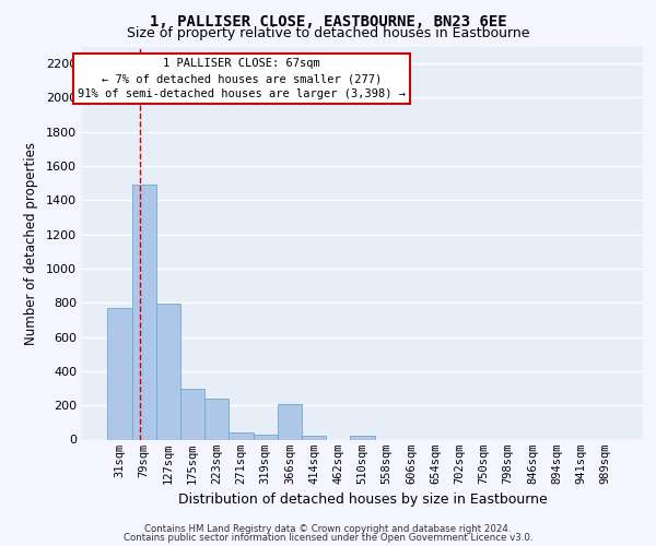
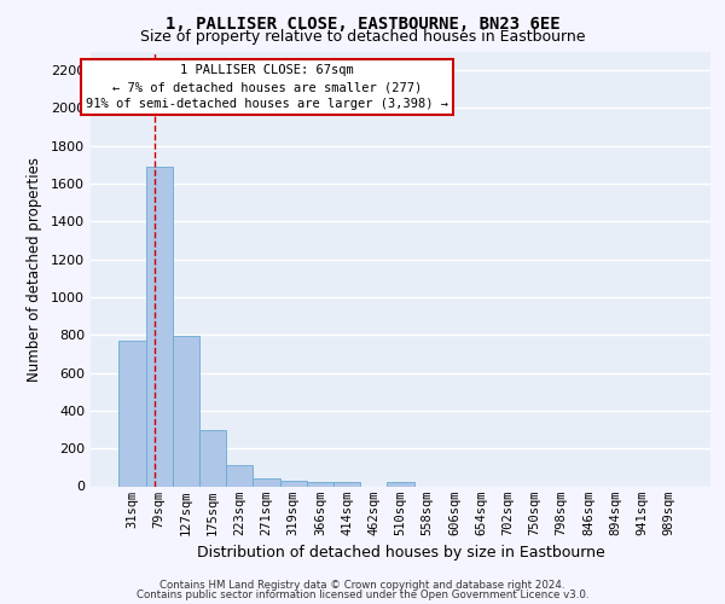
79sqm: 1490 -> 1690
223sqm: 240 -> 110
366sqm: 210 -> 20
